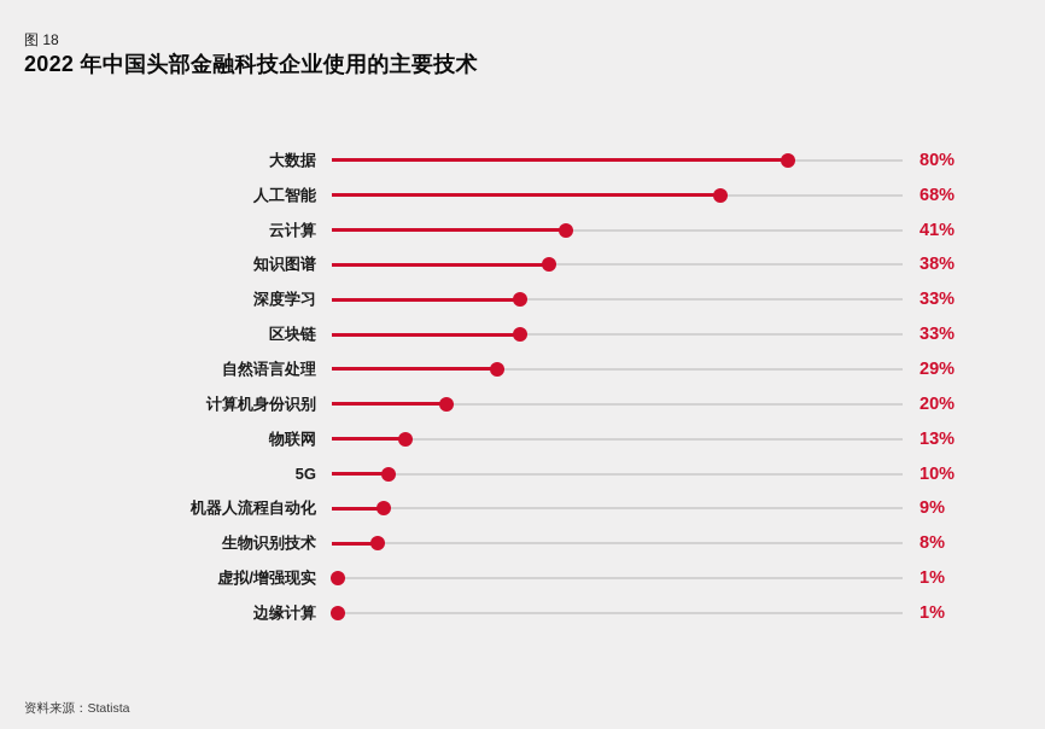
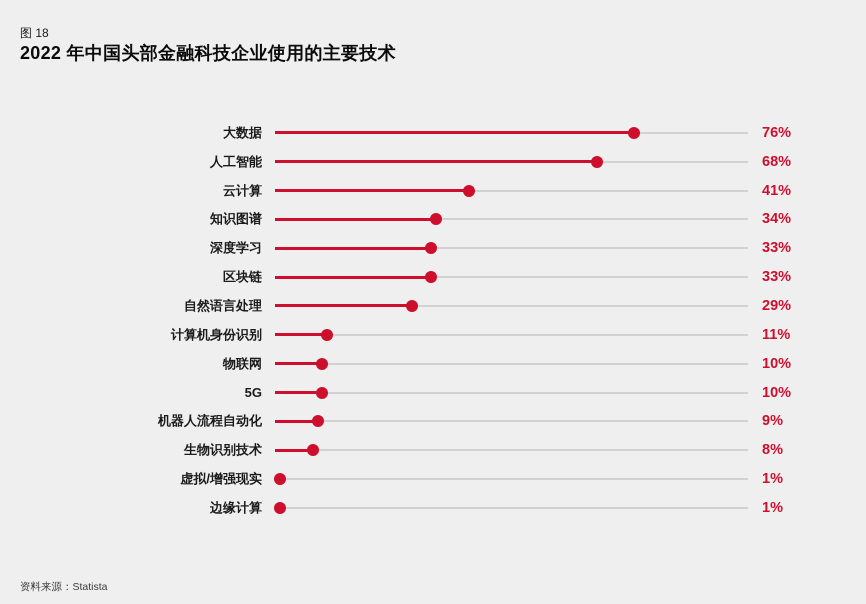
大数据: 80% -> 76%
知识图谱: 38% -> 34%
计算机身份识别: 20% -> 11%
物联网: 13% -> 10%
